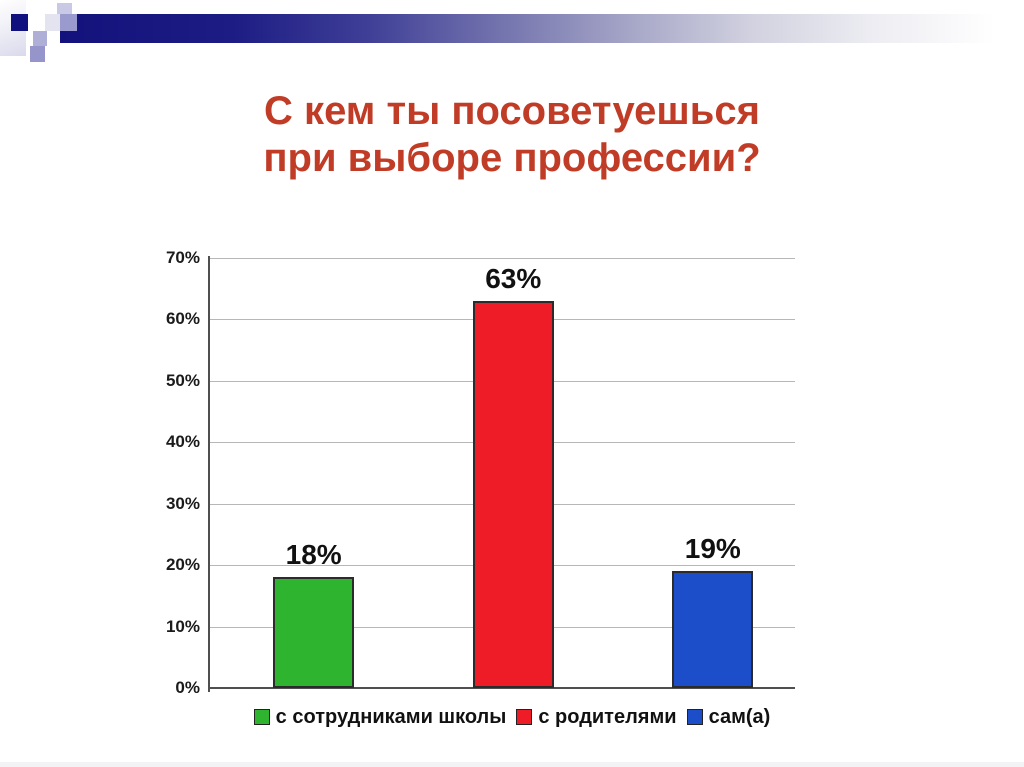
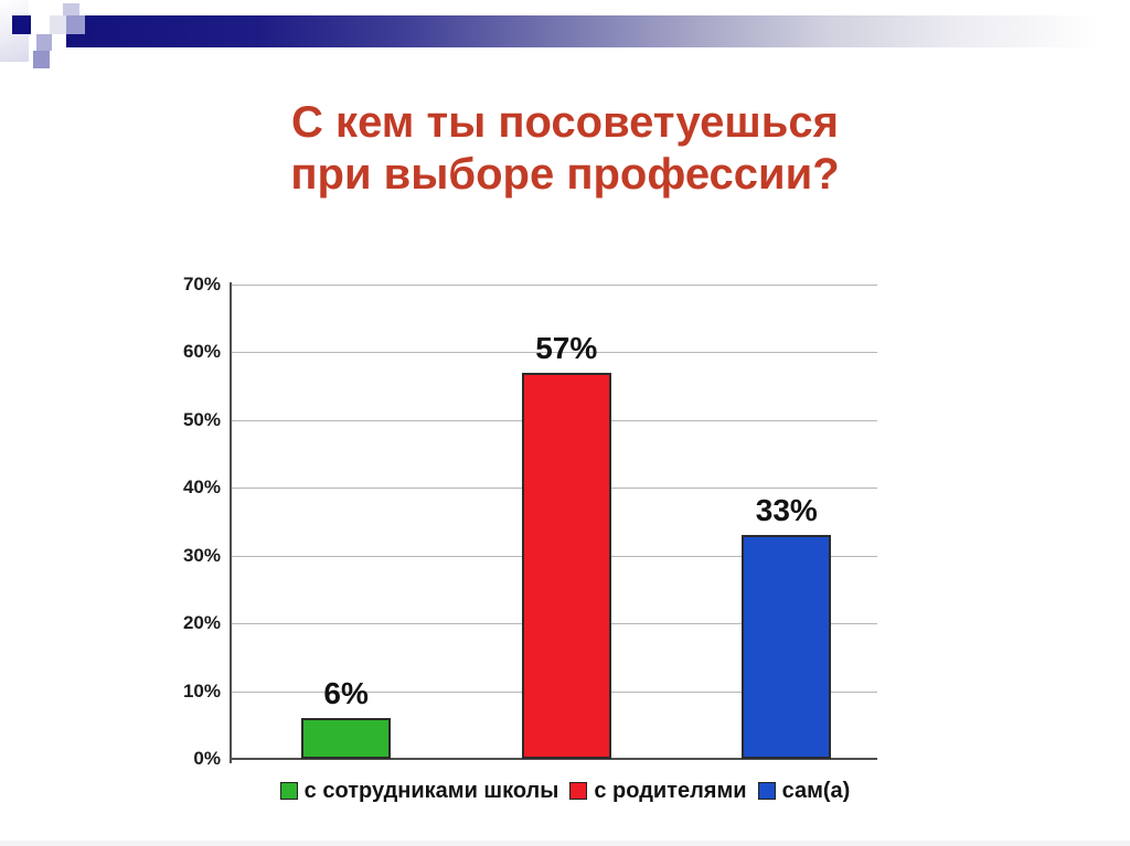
с сотрудниками школы: 18% -> 6%
с родителями: 63% -> 57%
сам(а): 19% -> 33%
